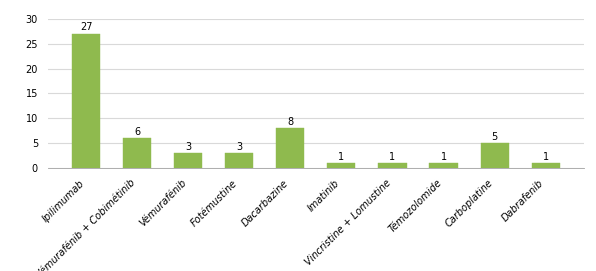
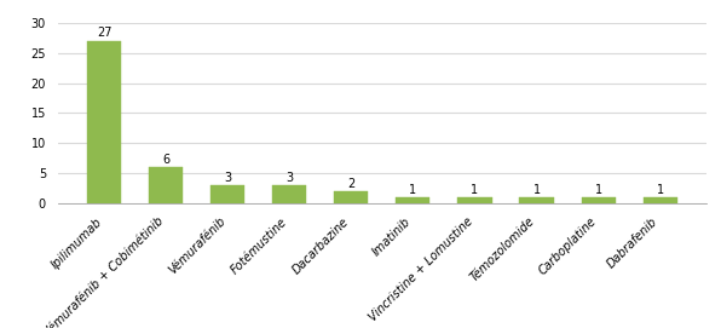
Dacarbazine: 8 -> 2
Carboplatine: 5 -> 1
